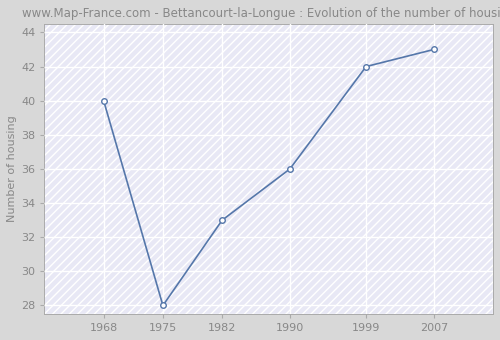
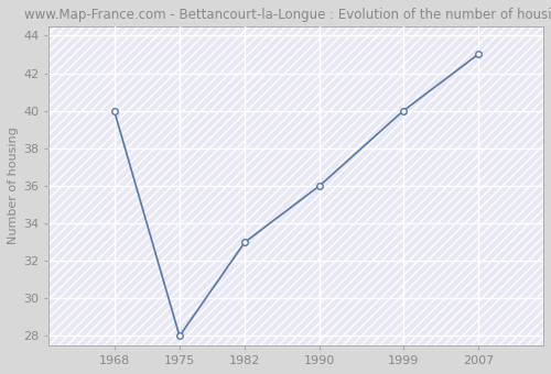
1999: 42 -> 40
